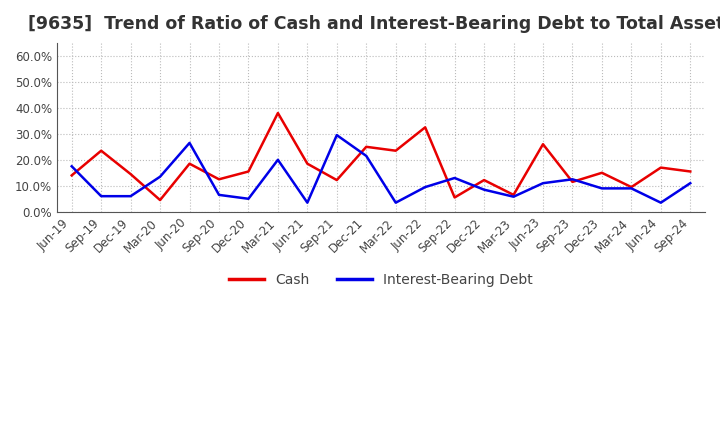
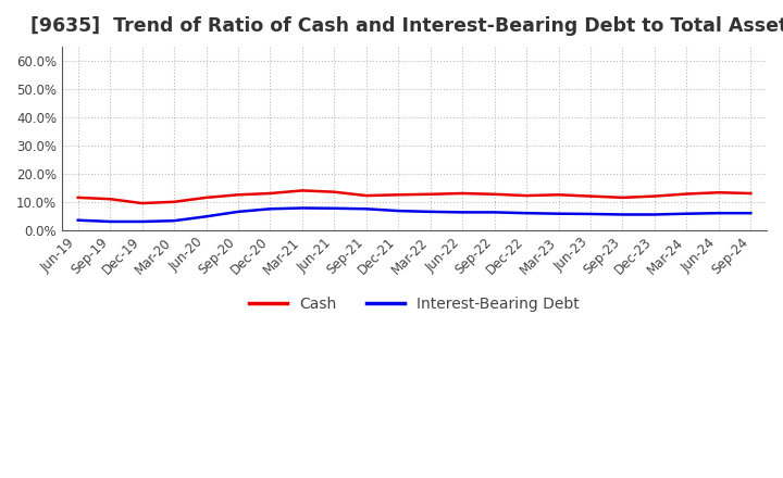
Cash/Jun-19: 14.0% -> 11.5%
Interest-Bearing Debt/Jun-19: 17.5% -> 3.5%
Cash/Sep-19: 23.5% -> 11.0%
Interest-Bearing Debt/Sep-19: 6.0% -> 3.0%
Cash/Dec-19: 14.5% -> 9.5%
Interest-Bearing Debt/Dec-19: 6.0% -> 3.0%
Cash/Mar-20: 4.5% -> 10.0%
Interest-Bearing Debt/Mar-20: 13.5% -> 3.3%
Cash/Jun-20: 18.5% -> 11.5%
Interest-Bearing Debt/Jun-20: 26.5% -> 4.8%
Cash/Dec-20: 15.5% -> 13.0%
Interest-Bearing Debt/Dec-20: 5.0% -> 7.5%
Cash/Mar-21: 38.0% -> 14.0%
Interest-Bearing Debt/Mar-21: 20.0% -> 7.8%
Cash/Jun-21: 18.5% -> 13.5%
Interest-Bearing Debt/Jun-21: 3.5% -> 7.7%
Interest-Bearing Debt/Sep-21: 29.5% -> 7.5%
Cash/Dec-21: 25.0% -> 12.5%
Interest-Bearing Debt/Dec-21: 21.5% -> 6.8%
Cash/Mar-22: 23.5% -> 12.7%
Interest-Bearing Debt/Mar-22: 3.5% -> 6.5%
Cash/Jun-22: 32.5% -> 13.0%
Interest-Bearing Debt/Jun-22: 9.5% -> 6.3%
Cash/Sep-22: 5.5% -> 12.7%
Interest-Bearing Debt/Sep-22: 13.0% -> 6.3%
Interest-Bearing Debt/Dec-22: 8.5% -> 6.0%
Cash/Mar-23: 6.5% -> 12.5%
Cash/Jun-23: 26.0% -> 12.0%
Interest-Bearing Debt/Jun-23: 11.0% -> 5.7%
Interest-Bearing Debt/Sep-23: 12.5% -> 5.5%
Cash/Dec-23: 15.0% -> 12.0%
Interest-Bearing Debt/Dec-23: 9.0% -> 5.5%
Cash/Mar-24: 9.5% -> 12.8%
Interest-Bearing Debt/Mar-24: 9.0% -> 5.8%
Cash/Jun-24: 17.0% -> 13.3%
Interest-Bearing Debt/Jun-24: 3.5% -> 6.0%
Cash/Sep-24: 15.5% -> 13.0%
Interest-Bearing Debt/Sep-24: 11.0% -> 6.0%
